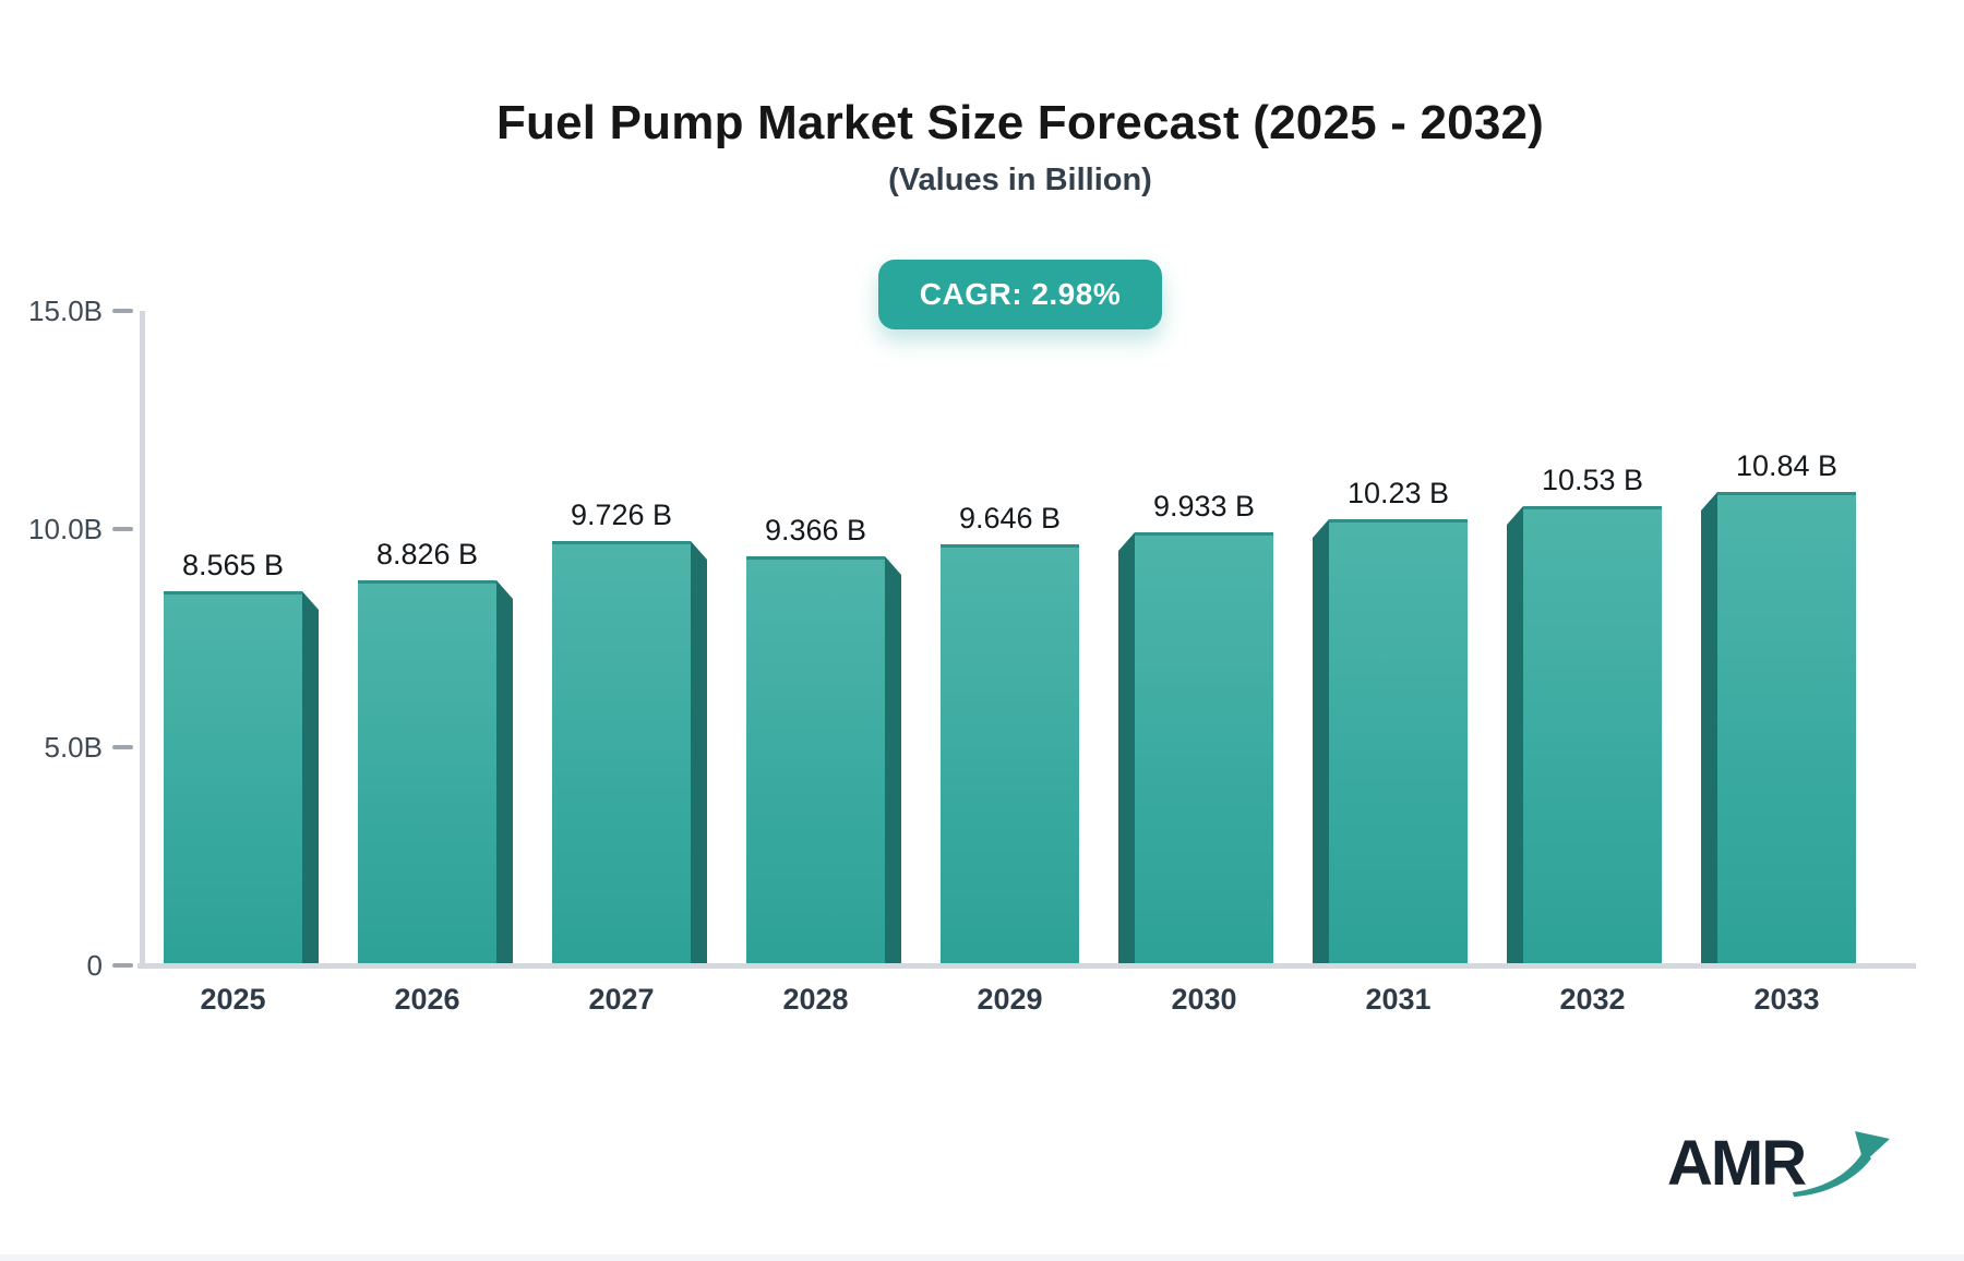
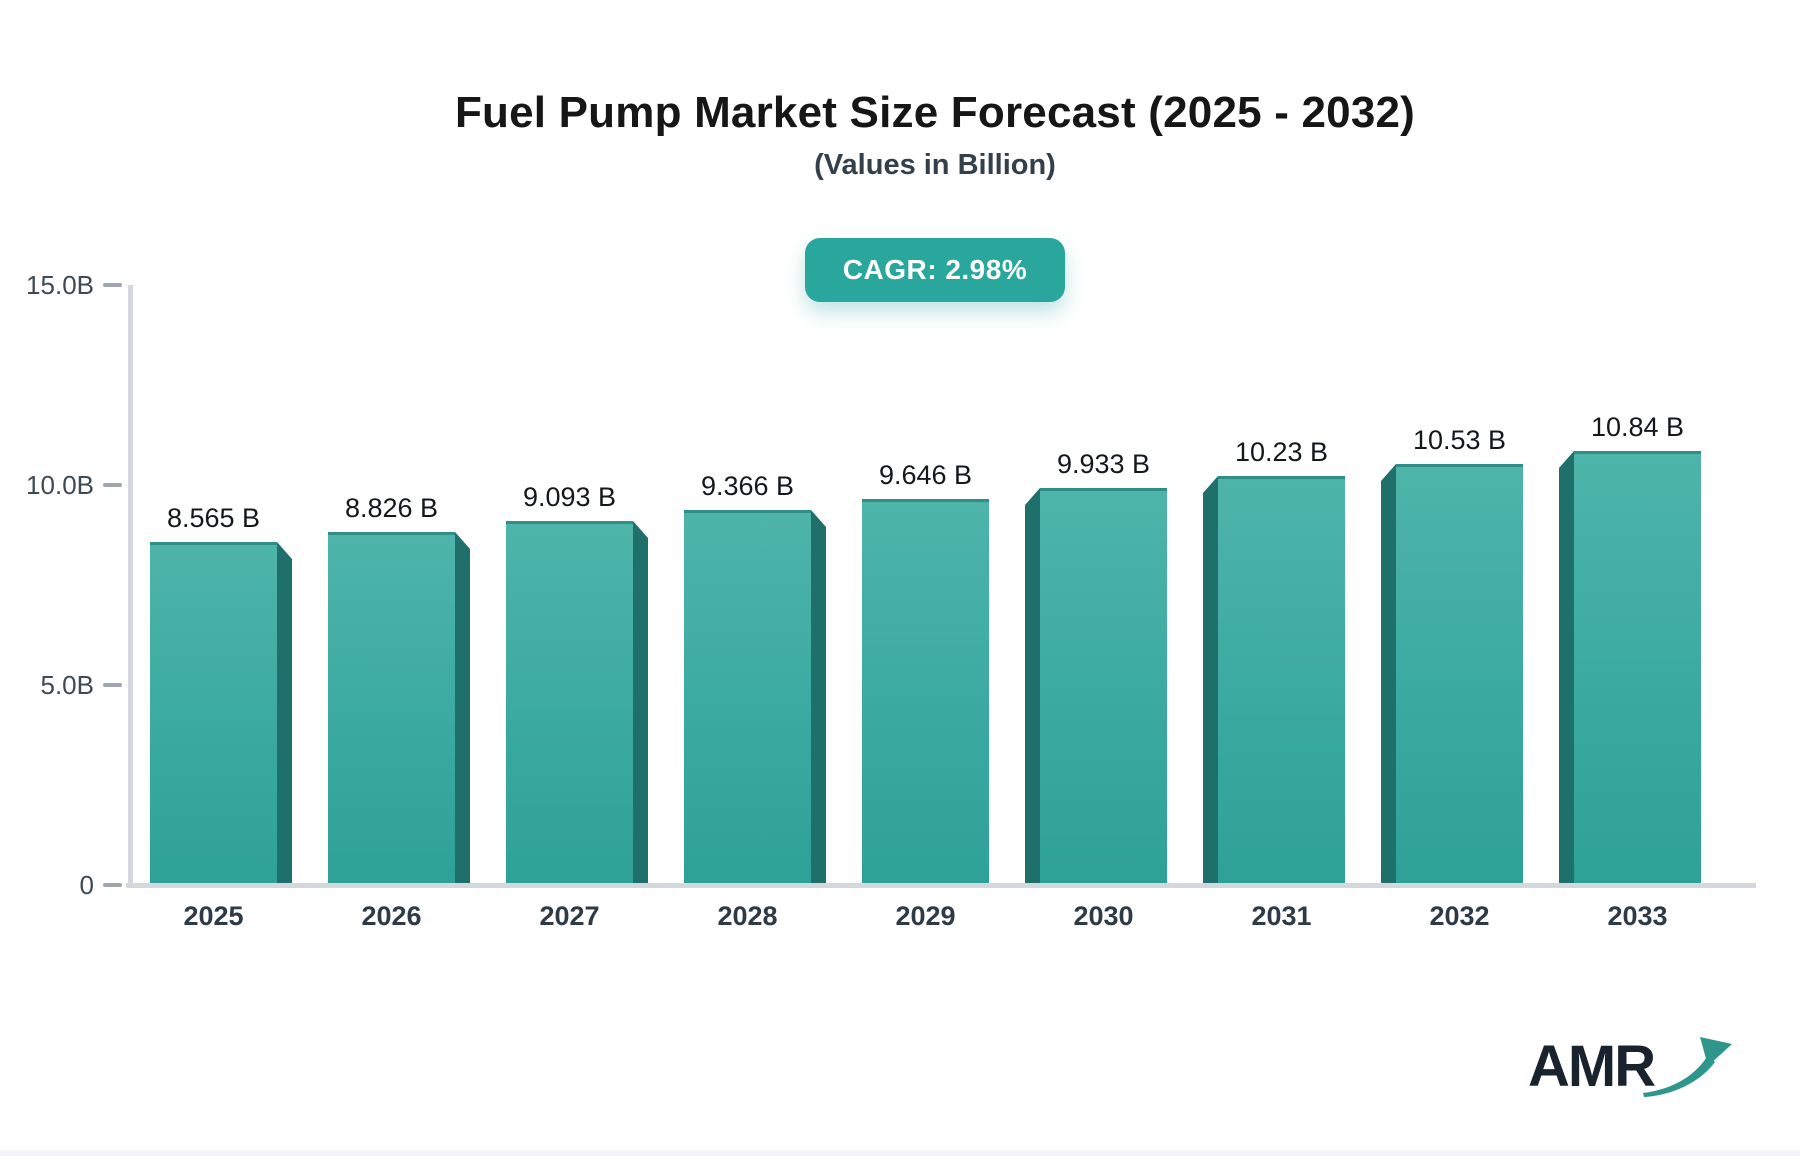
2027: 9.726 -> 9.093
